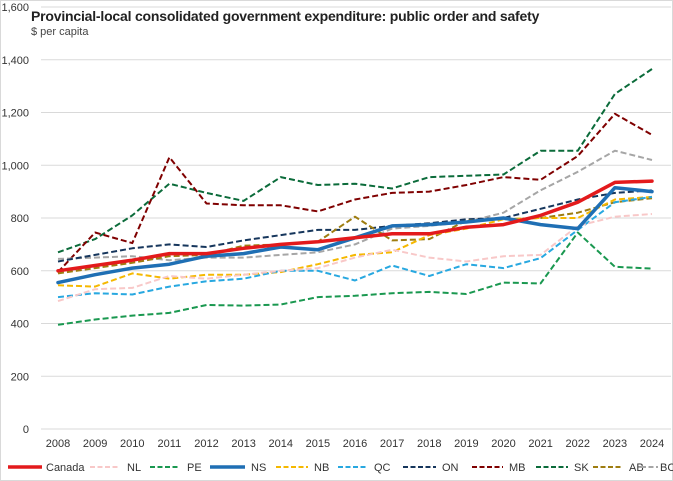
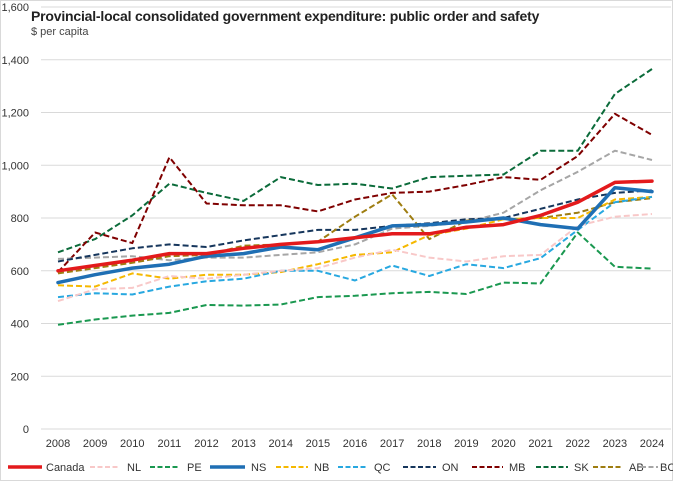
AB/2017: 720 -> 890
